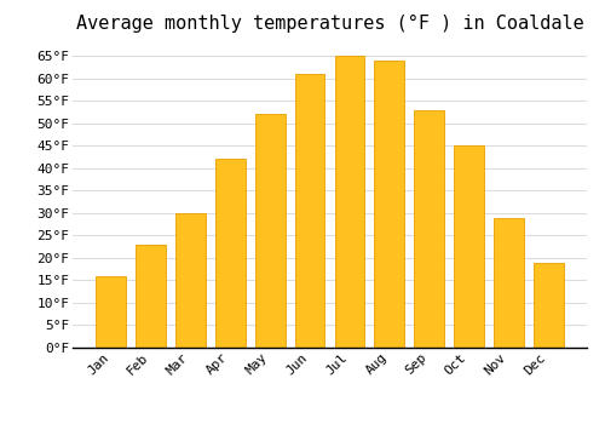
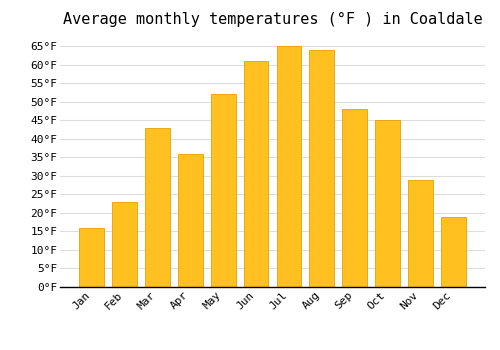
Mar: 30°F -> 43°F
Apr: 42°F -> 36°F
Sep: 53°F -> 48°F
